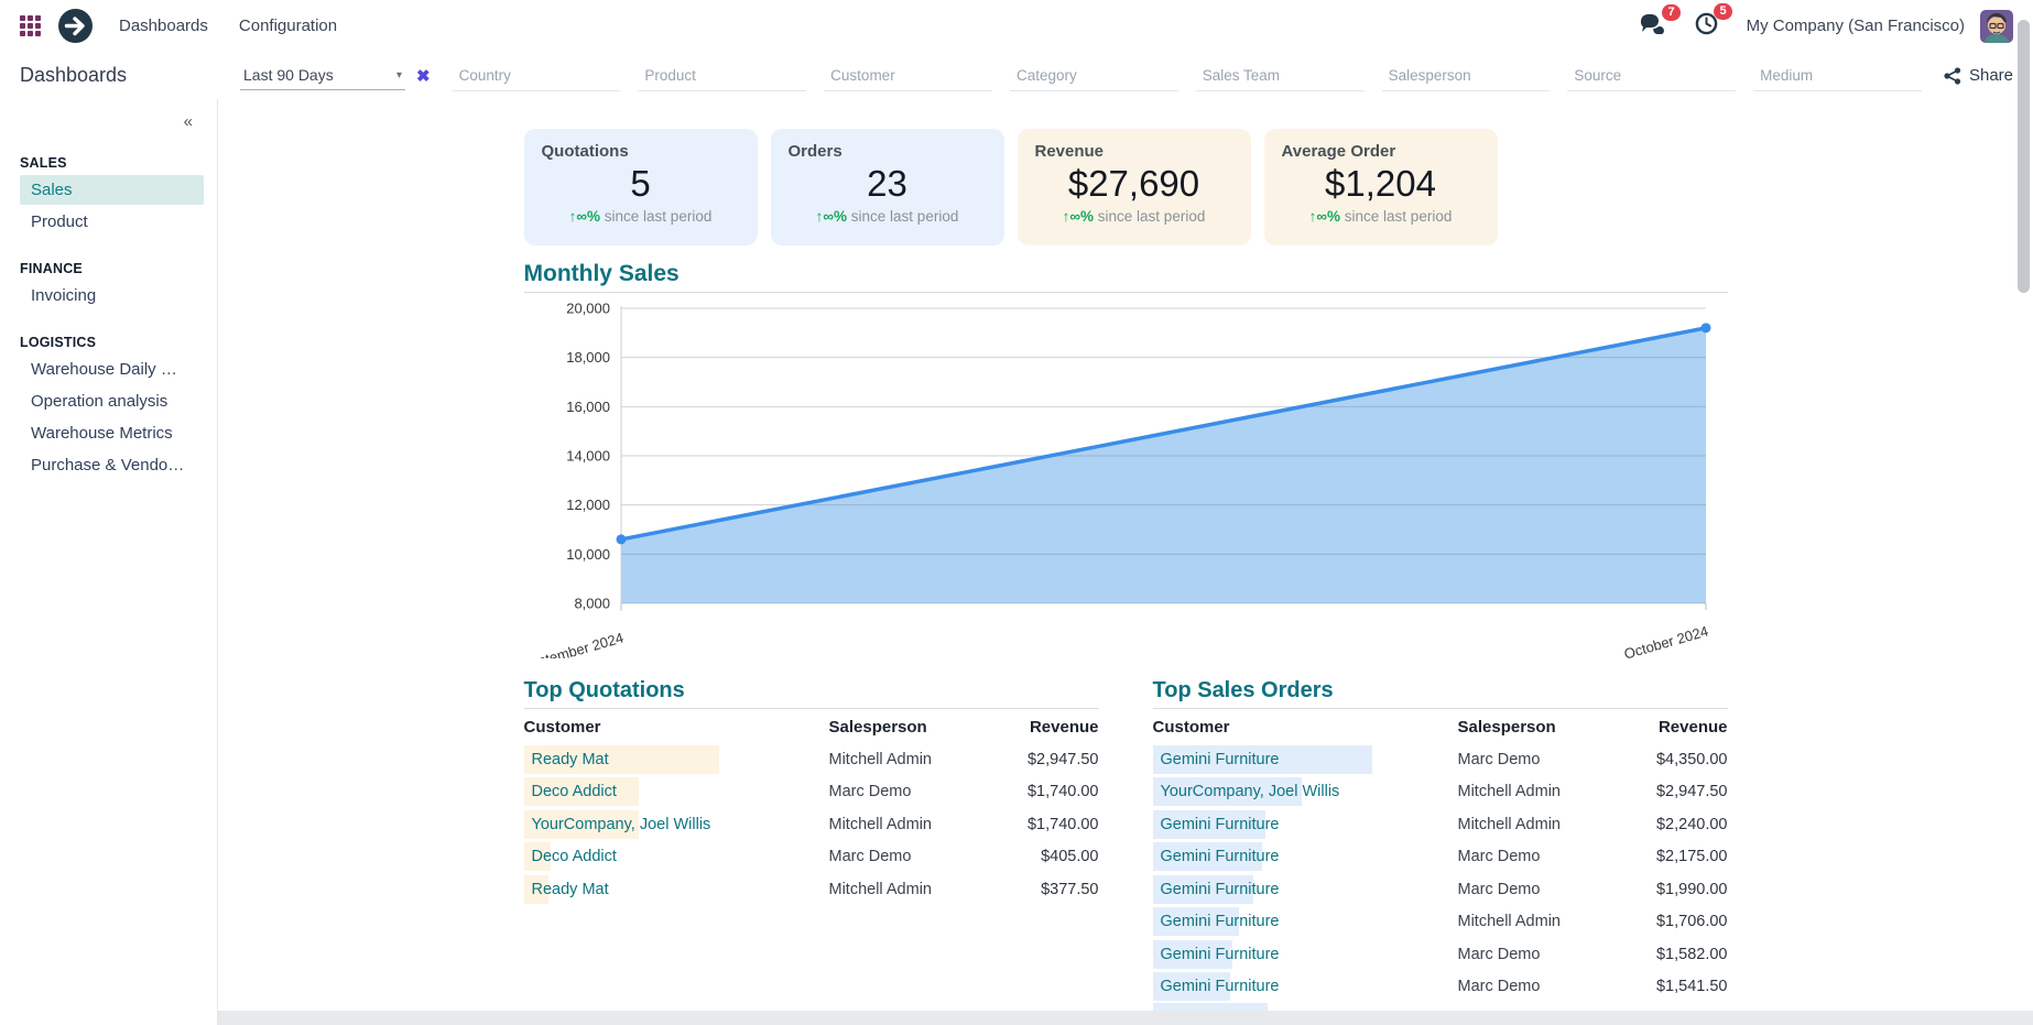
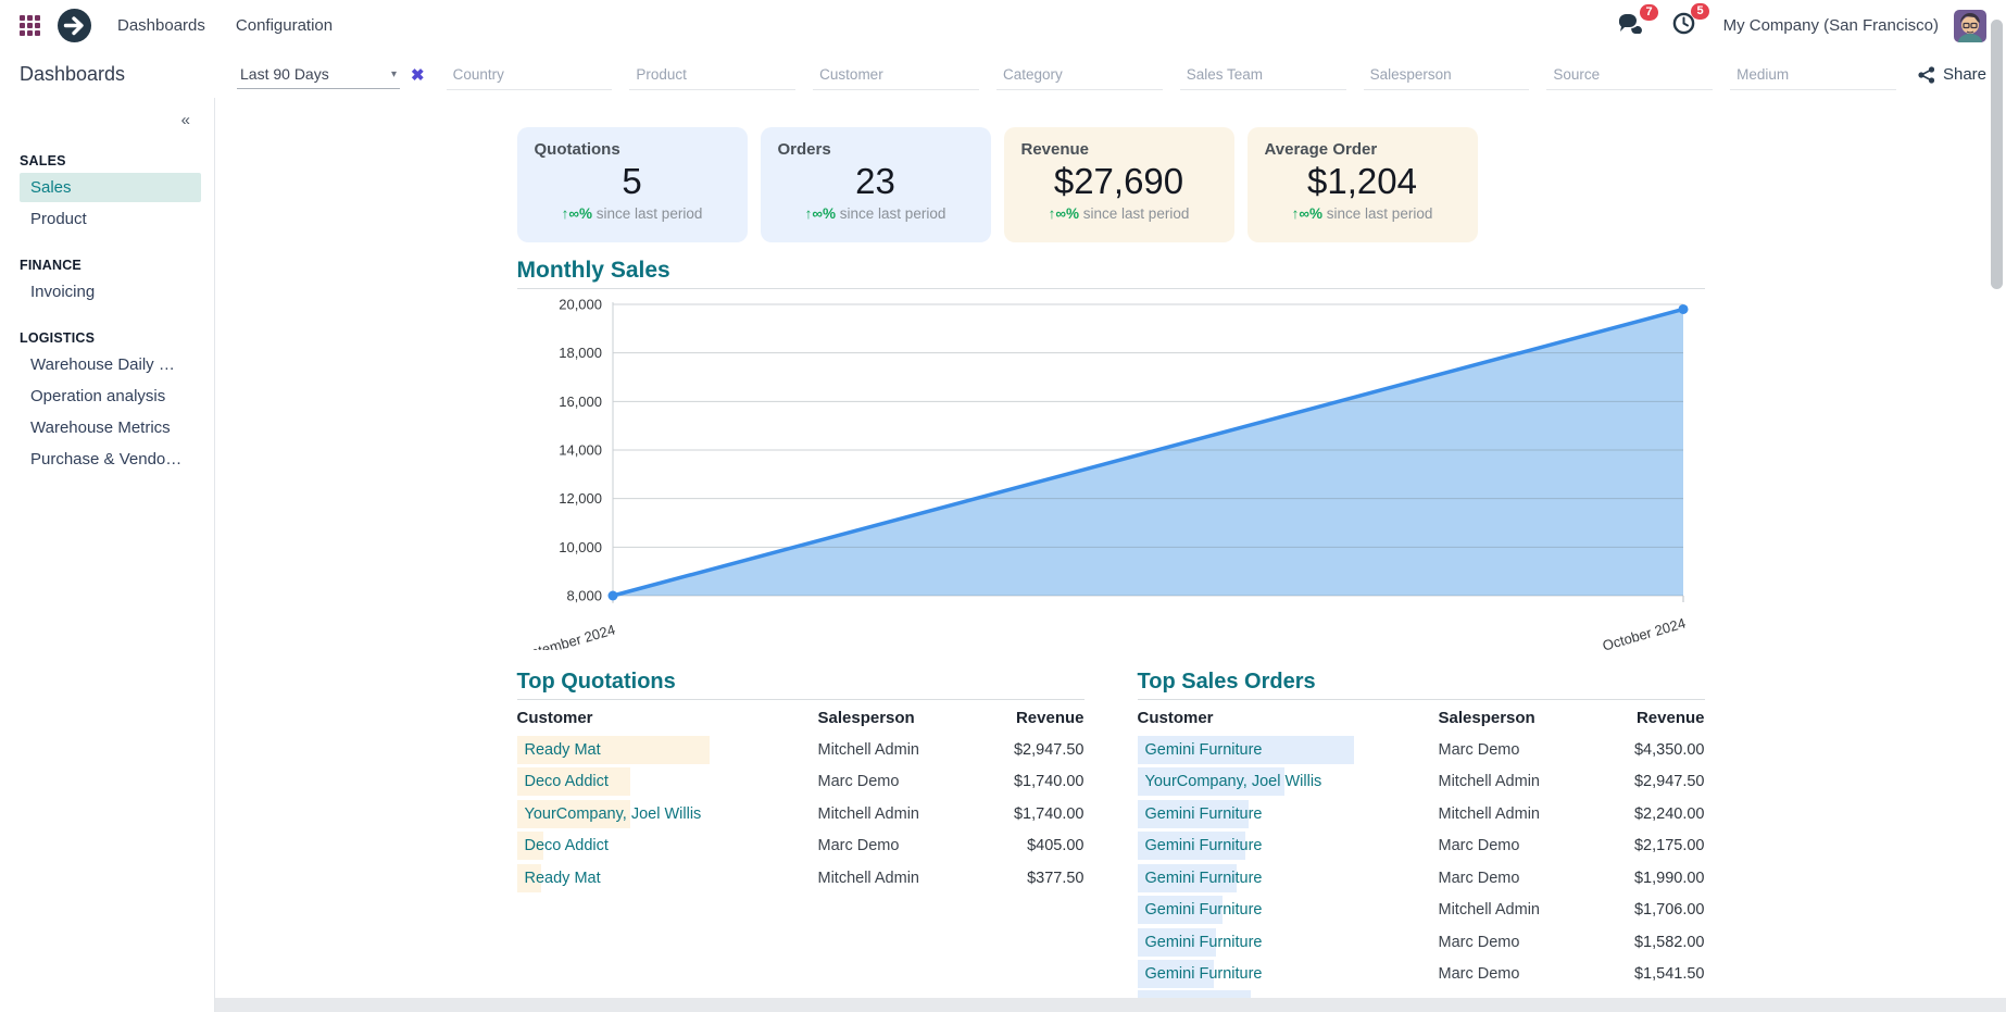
September 2024: 10600 -> 8000
October 2024: 19200 -> 19800
